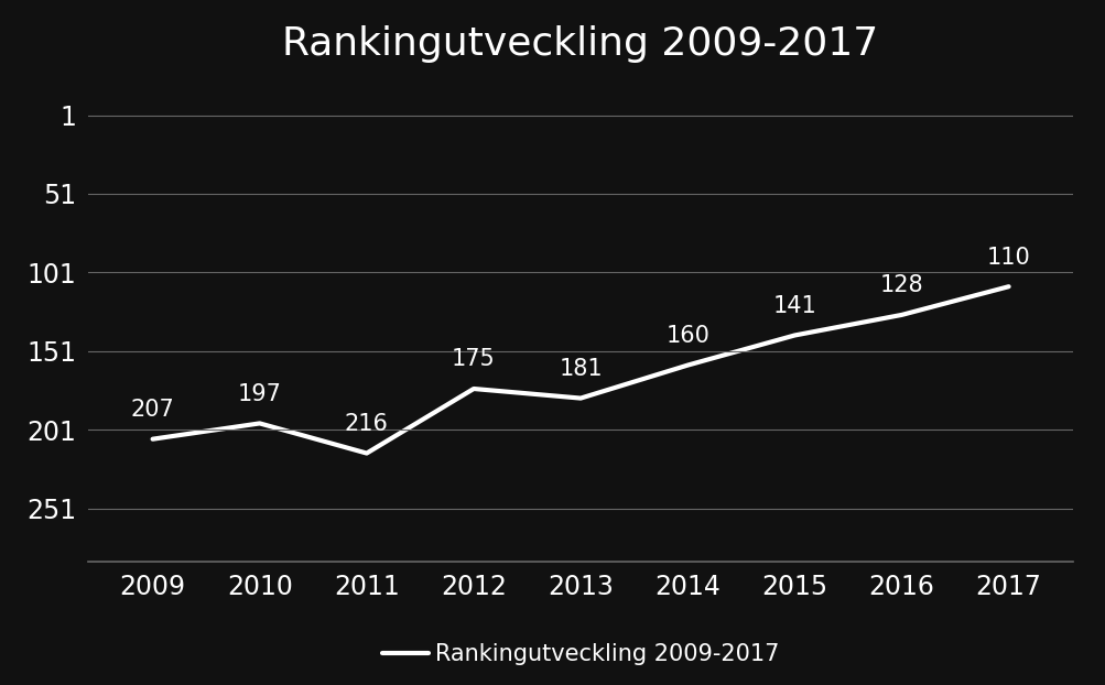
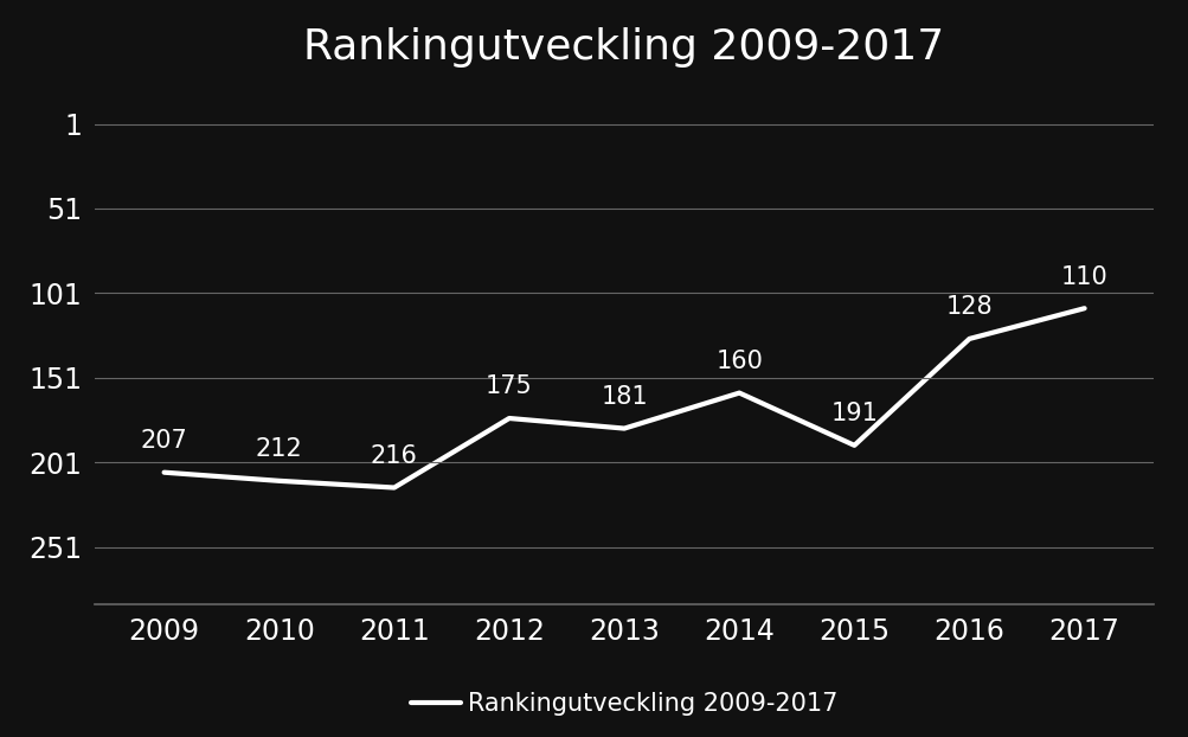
2010: 197 -> 212
2015: 141 -> 191
